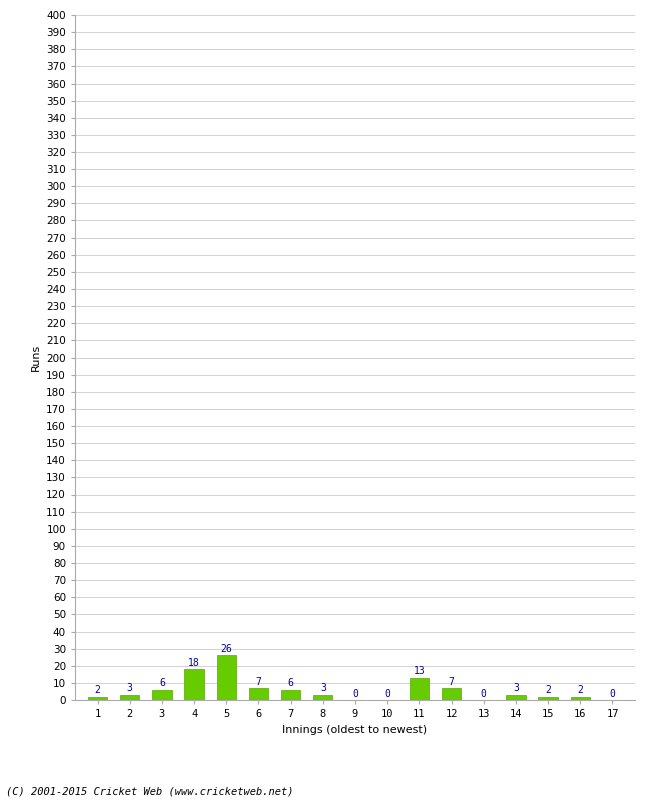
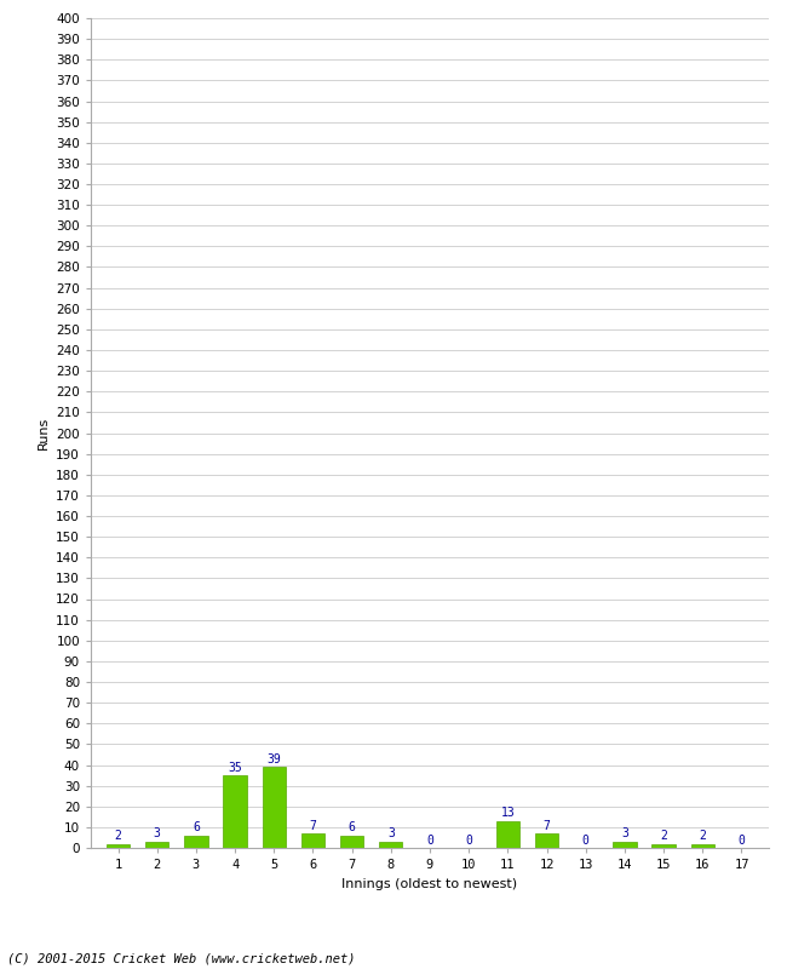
4: 18 -> 35
5: 26 -> 39
